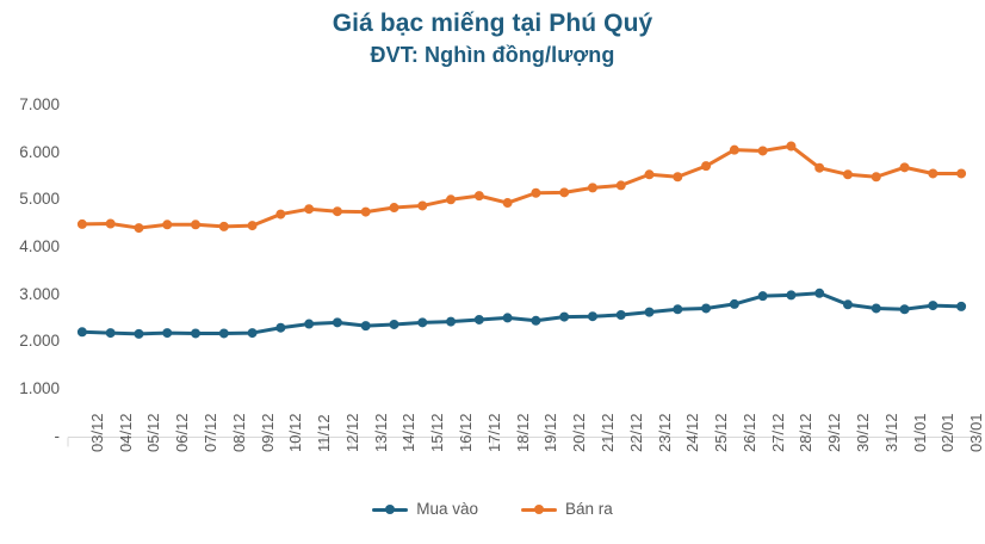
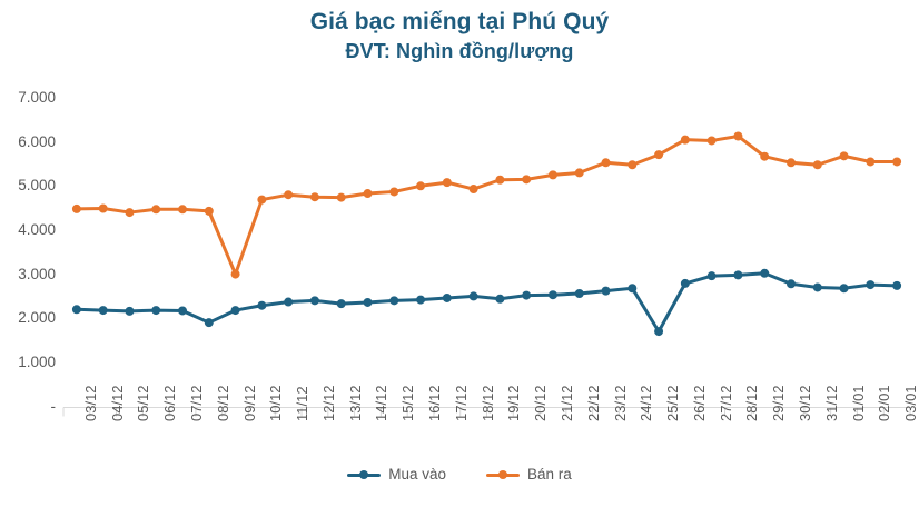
Mua vào/08/12: 2200 -> 1900
Bán ra/09/12: 4400 -> 3000
Mua vào/25/12: 2700 -> 1700
